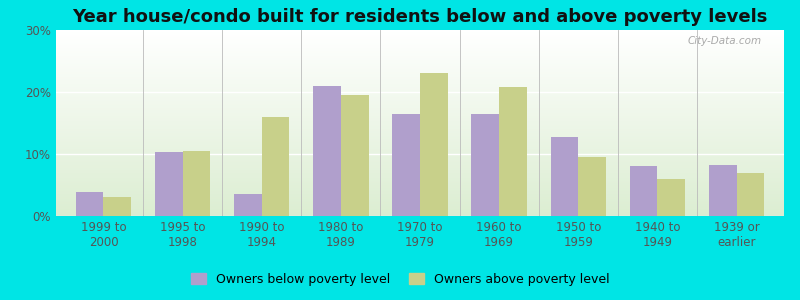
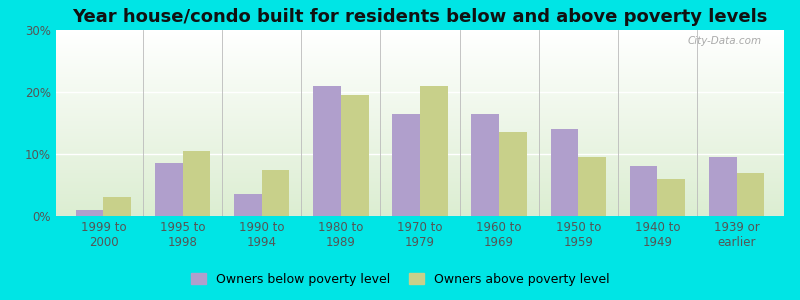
Owners below poverty level/1999 to 2000: 3.8% -> 1.0%
Owners below poverty level/1995 to 1998: 10.4% -> 8.5%
Owners above poverty level/1990 to 1994: 16.0% -> 7.5%
Owners above poverty level/1970 to 1979: 23.0% -> 21.0%
Owners above poverty level/1960 to 1969: 20.8% -> 13.5%
Owners below poverty level/1950 to 1959: 12.8% -> 14.0%
Owners below poverty level/1939 or earlier: 8.2% -> 9.5%
